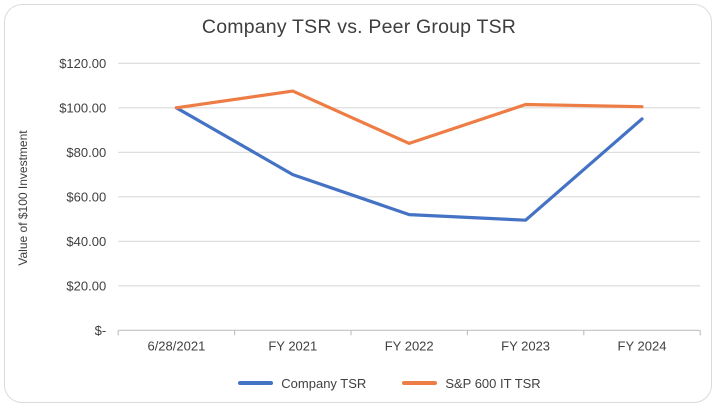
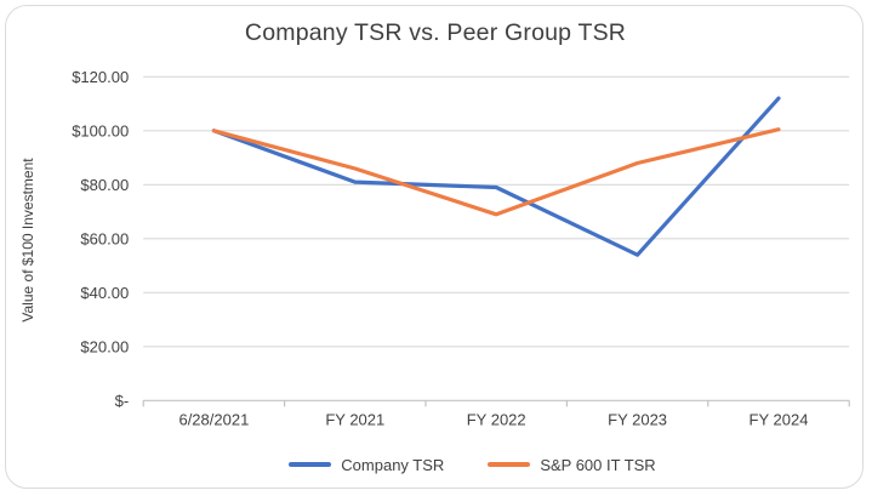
Company TSR/FY 2021: $70 -> $81
S&P 600 IT TSR/FY 2021: $108 -> $86
Company TSR/FY 2022: $52 -> $79
S&P 600 IT TSR/FY 2022: $84 -> $69
Company TSR/FY 2023: $50 -> $54
S&P 600 IT TSR/FY 2023: $102 -> $88
Company TSR/FY 2024: $95 -> $112
